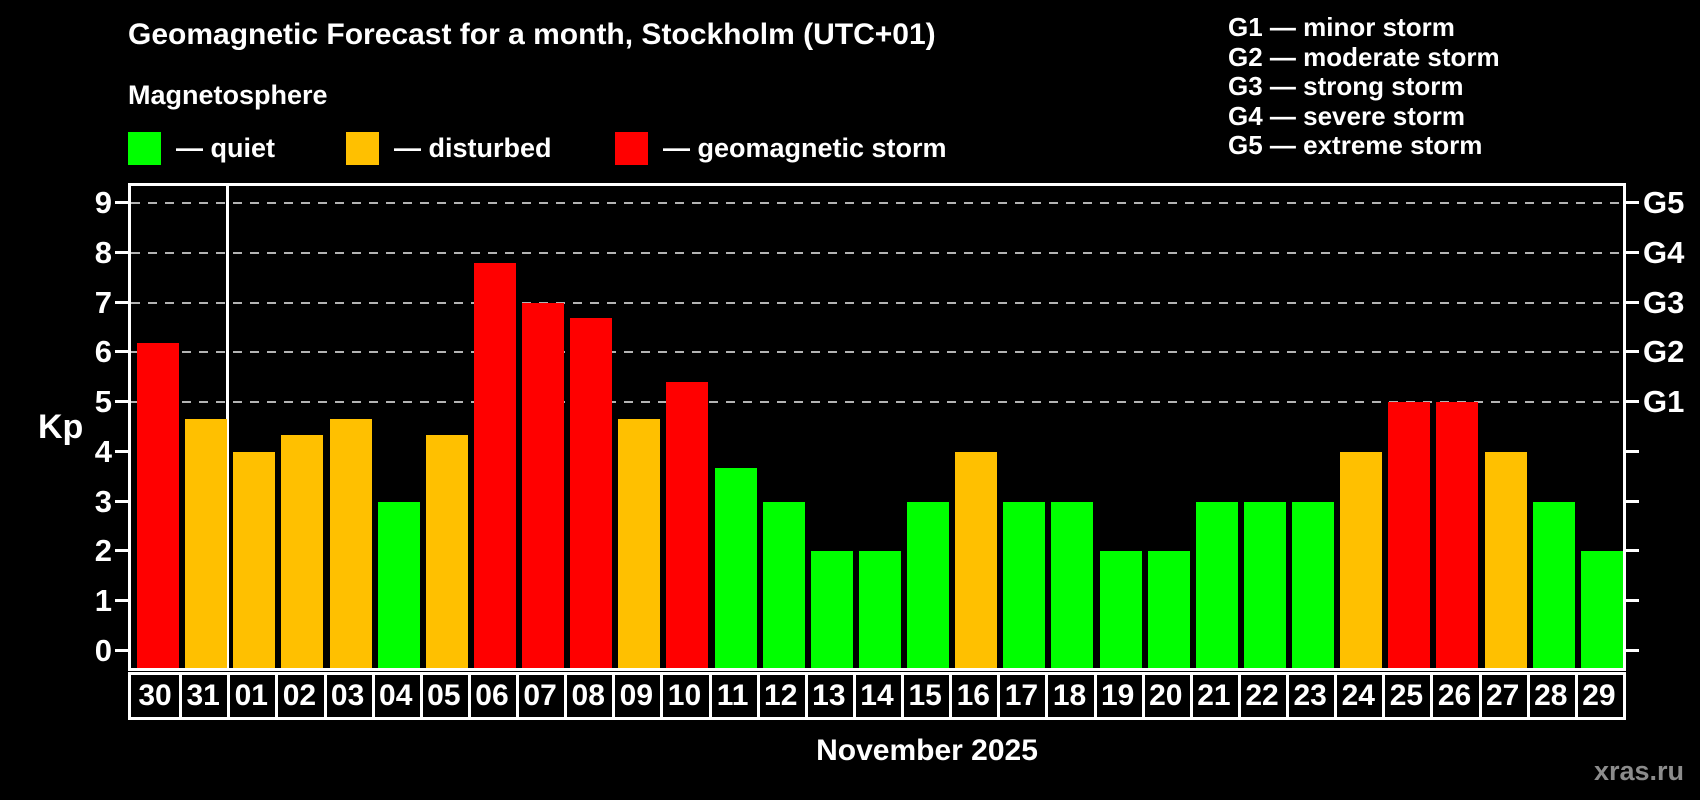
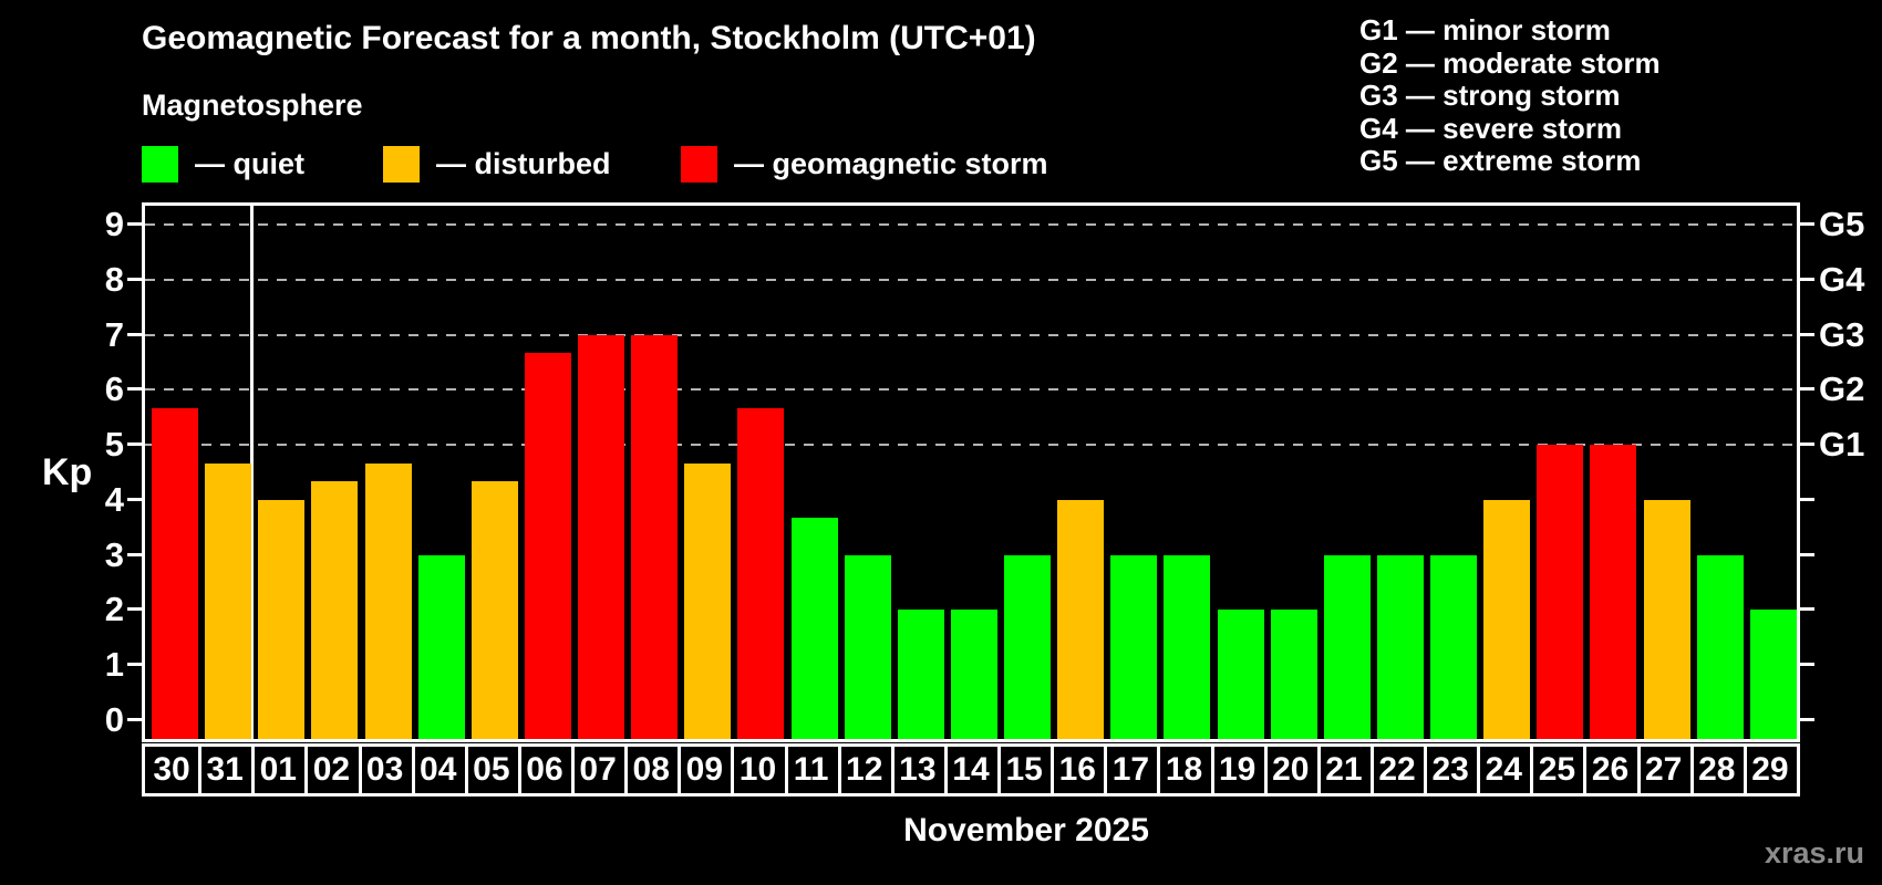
30: 6.2 -> 5.7
06: 7.8 -> 6.7
08: 6.7 -> 7.0
10: 5.4 -> 5.7
